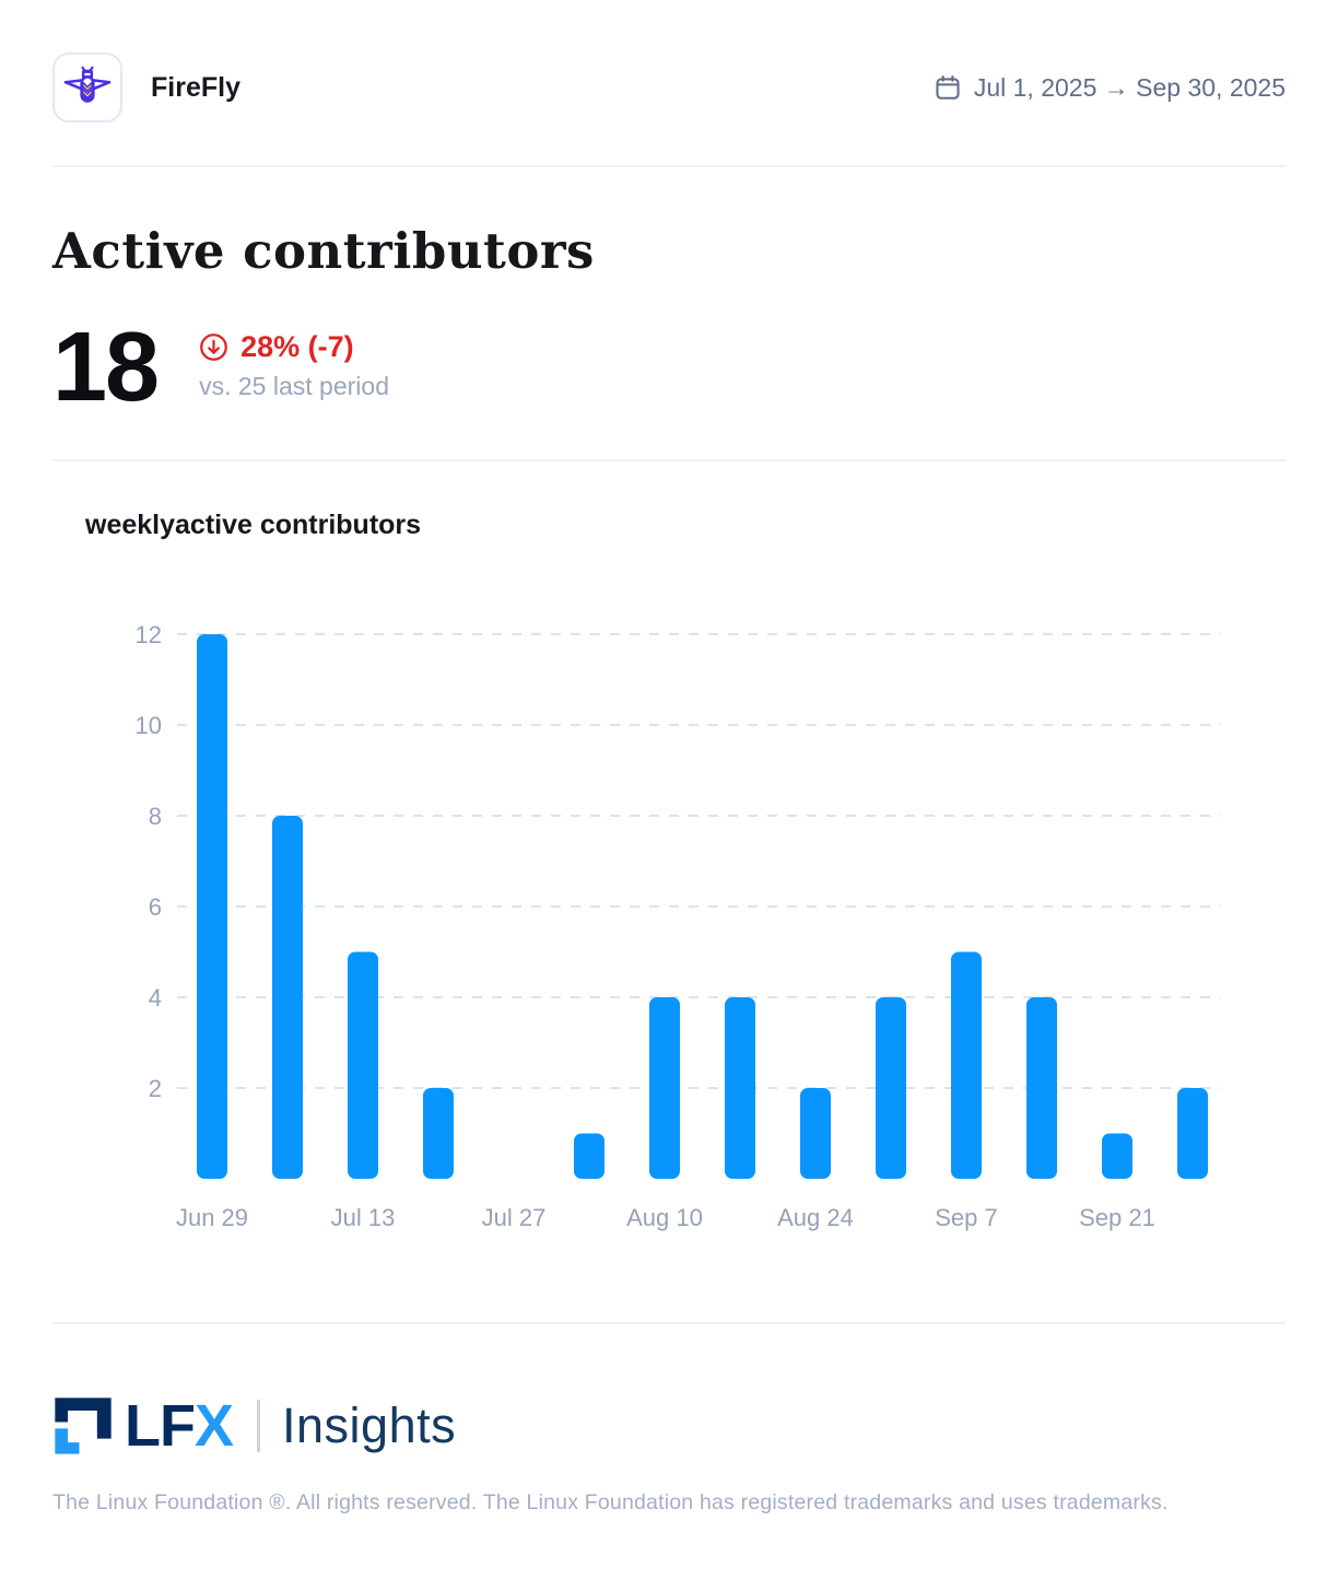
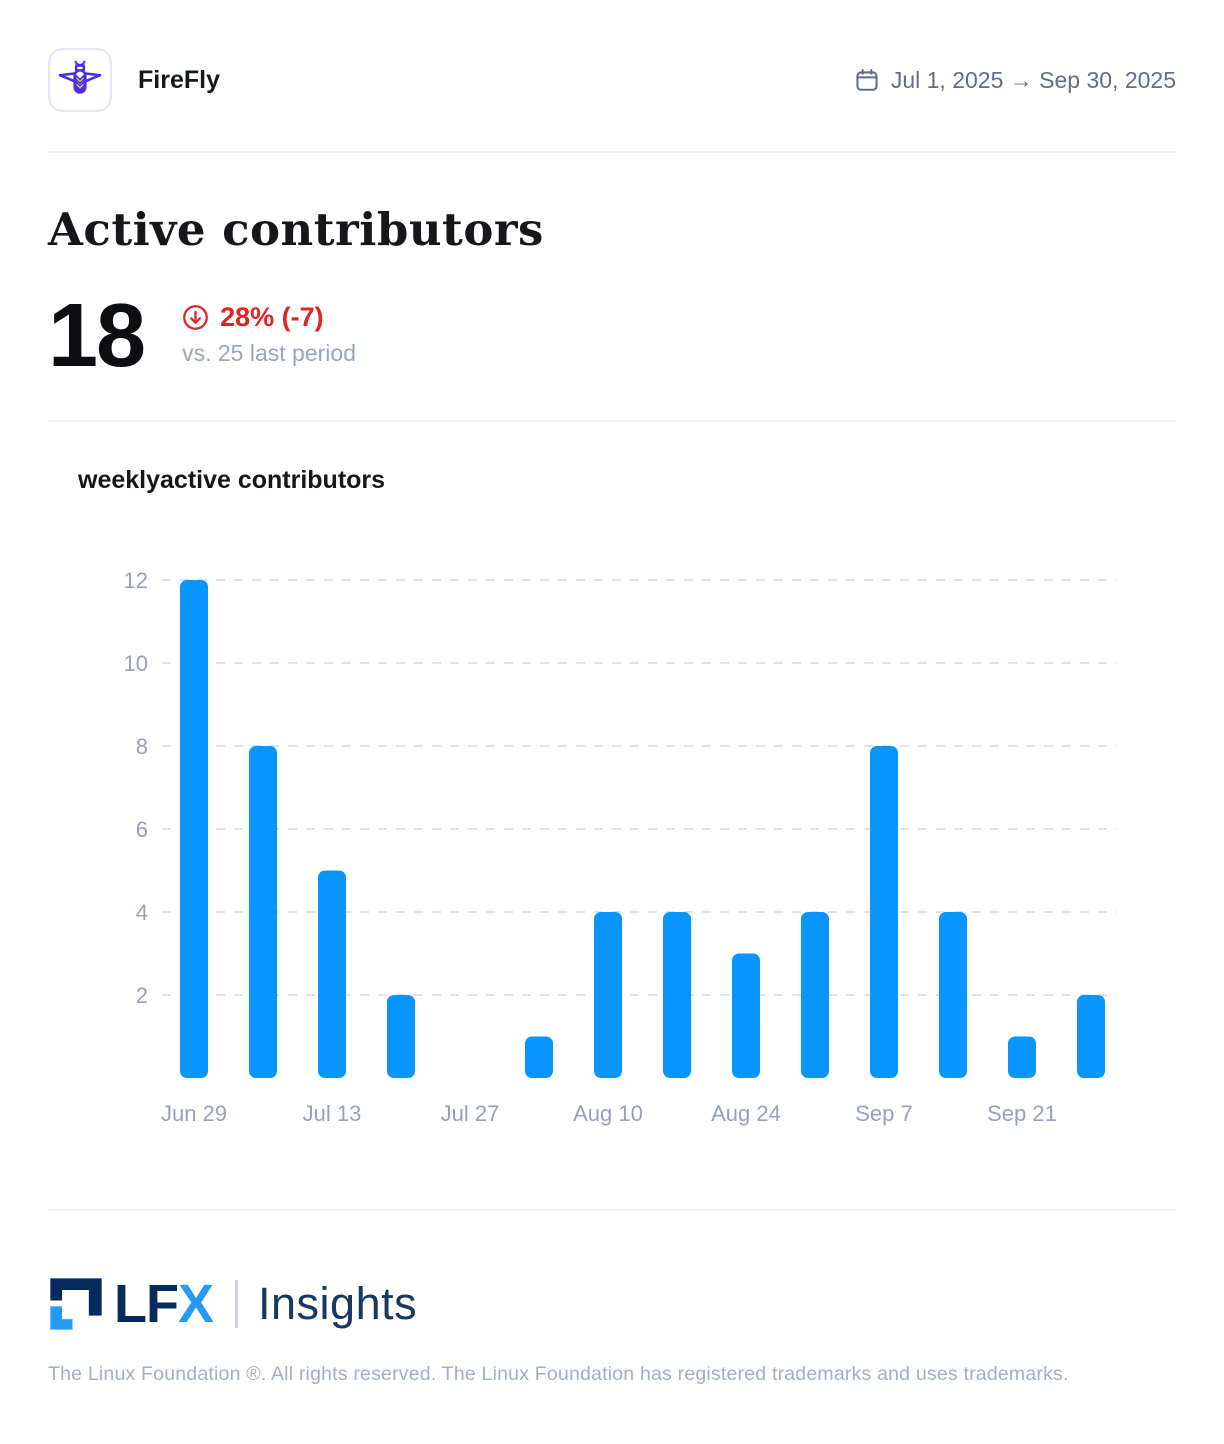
Aug 24: 2 -> 3
Sep 7: 5 -> 8
